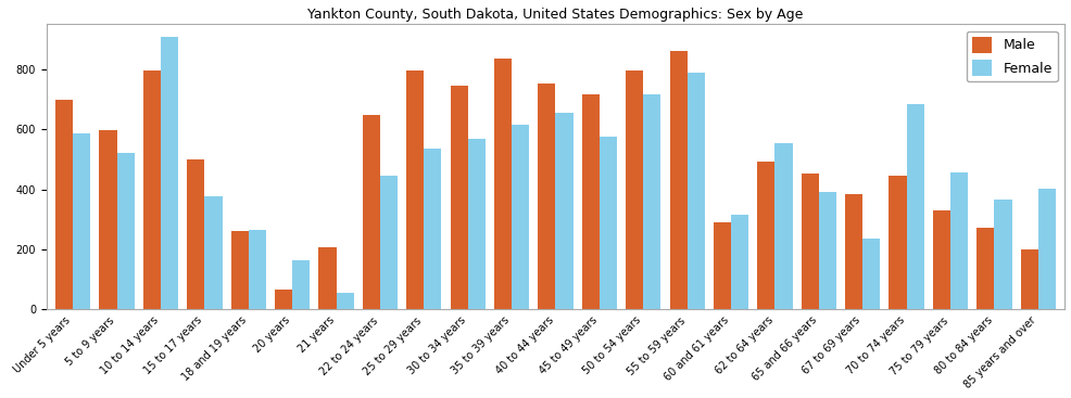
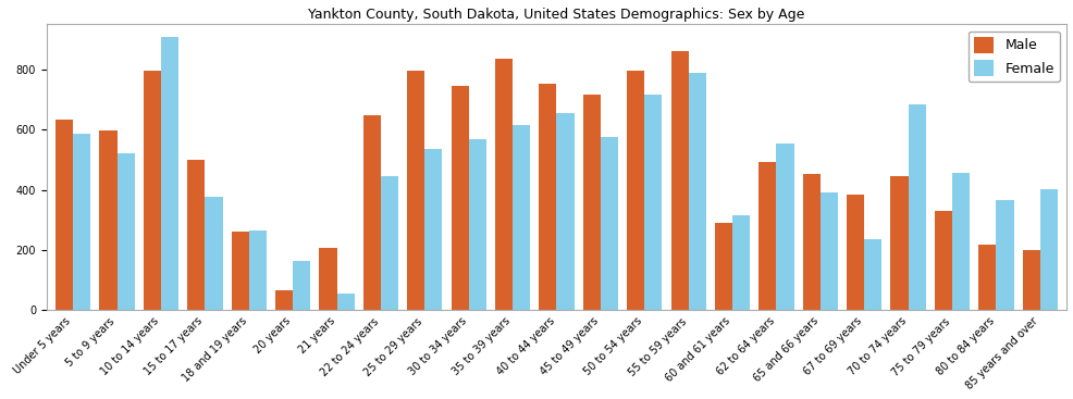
Male/Under 5 years: 700 -> 635
Male/80 to 84 years: 272 -> 220
